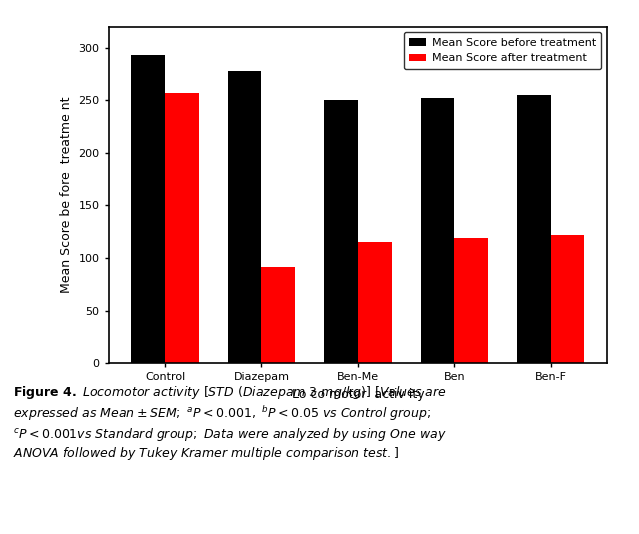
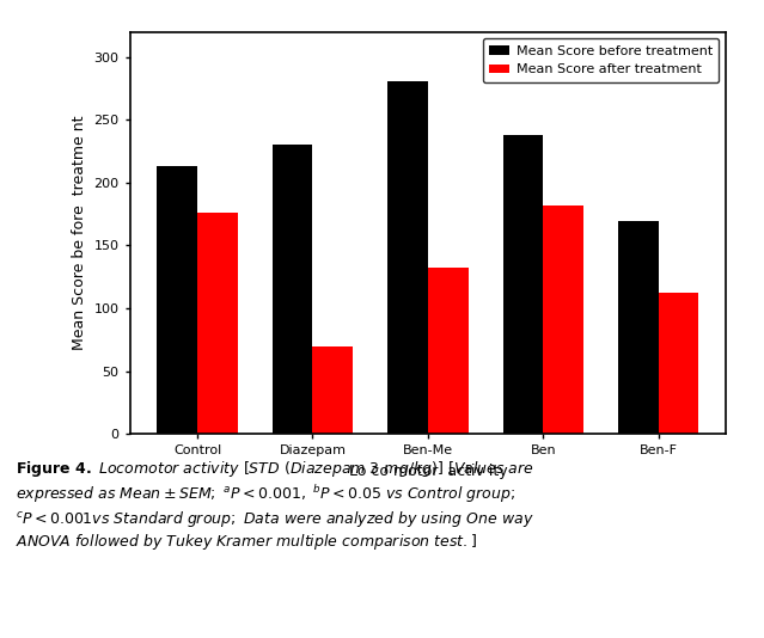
Mean Score before treatment/Control: 293 -> 213
Mean Score after treatment/Control: 257 -> 176
Mean Score before treatment/Diazepam: 278 -> 230
Mean Score after treatment/Diazepam: 91 -> 70
Mean Score before treatment/Ben-Me: 250 -> 281
Mean Score after treatment/Ben-Me: 115 -> 132
Mean Score before treatment/Ben: 252 -> 238
Mean Score after treatment/Ben: 119 -> 182
Mean Score before treatment/Ben-F: 255 -> 169
Mean Score after treatment/Ben-F: 122 -> 112
